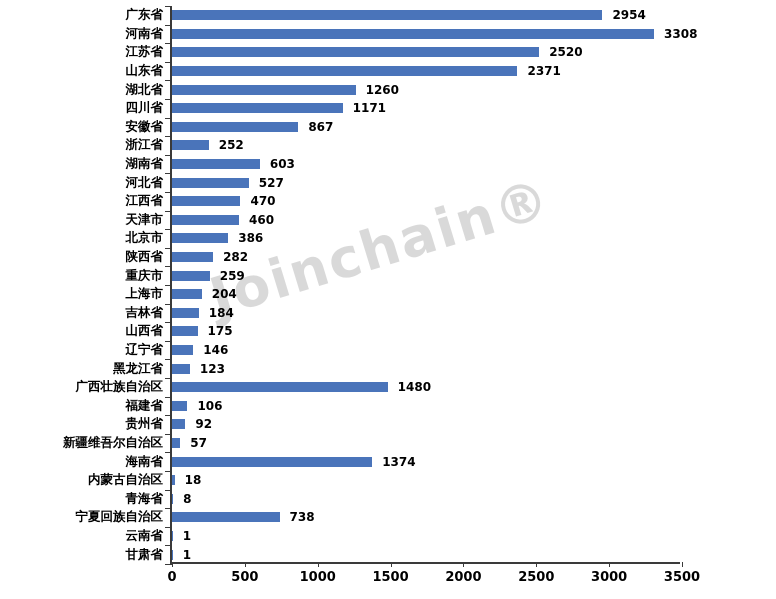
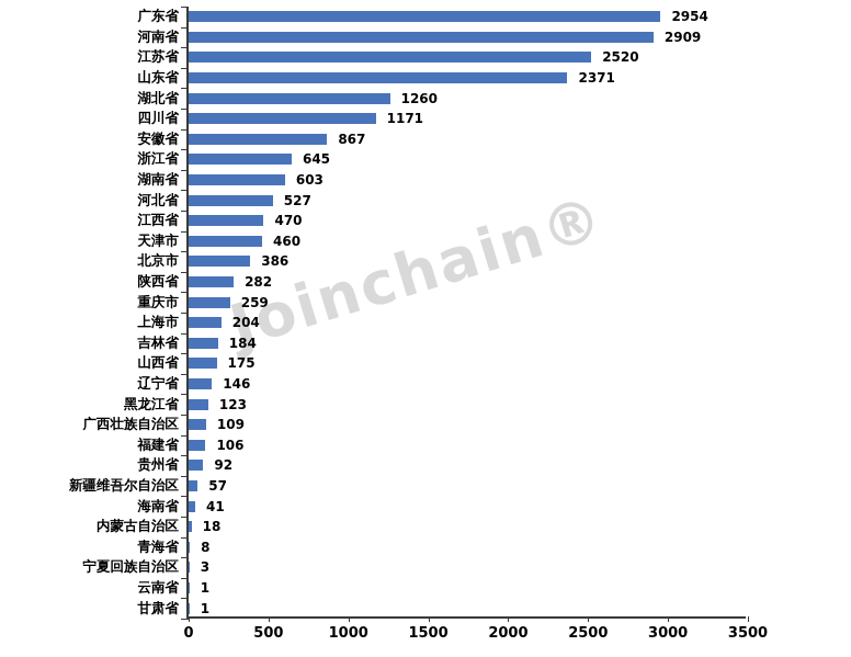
河南省: 3308 -> 2909
浙江省: 252 -> 645
广西壮族自治区: 1480 -> 109
海南省: 1374 -> 41
宁夏回族自治区: 738 -> 3
